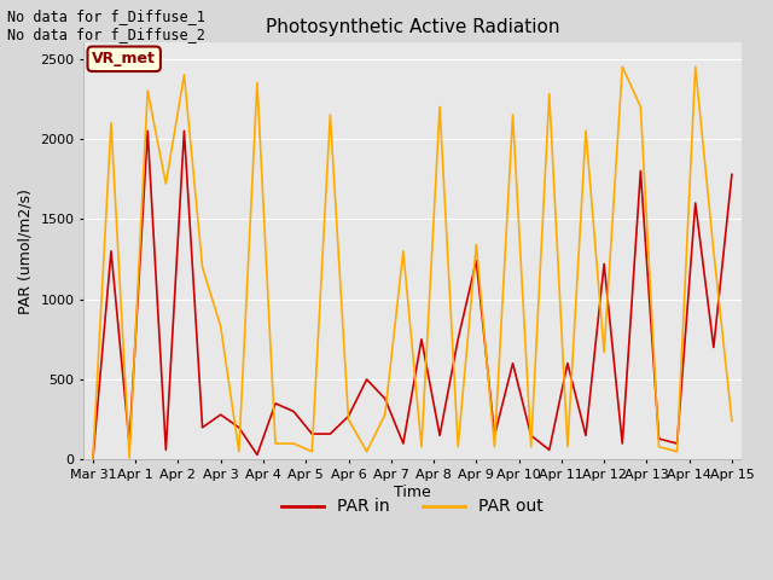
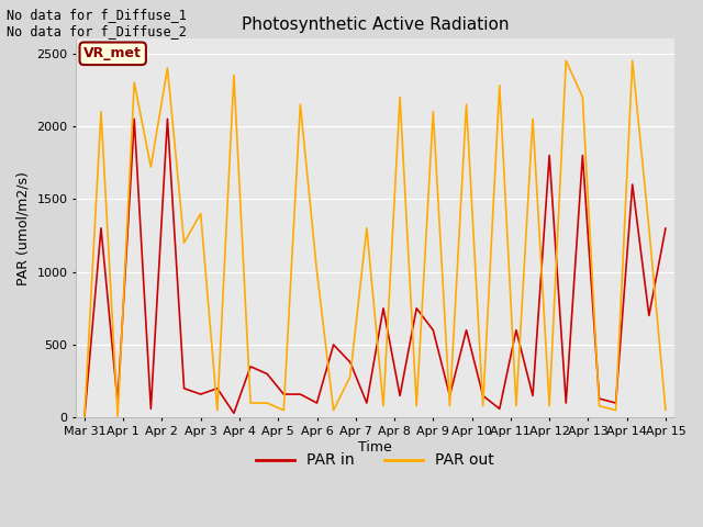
PAR in/Apr 3: 280 -> 160
PAR out/Apr 3: 830 -> 1400
PAR in/Apr 6: 270 -> 100
PAR out/Apr 6: 250 -> 1000
PAR in/Apr 9: 1240 -> 600
PAR out/Apr 9: 1340 -> 2100
PAR in/Apr 12: 1220 -> 1800
PAR out/Apr 12: 670 -> 80
PAR in/Apr 15: 1780 -> 1300
PAR out/Apr 15: 240 -> 50
